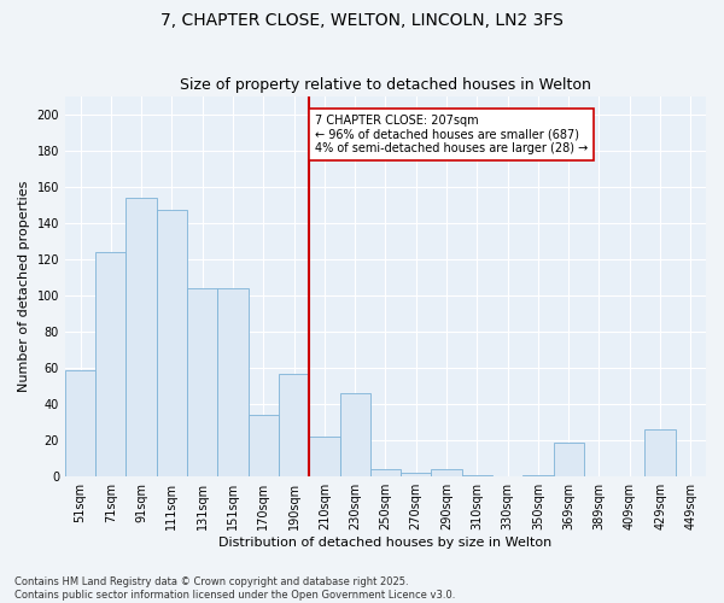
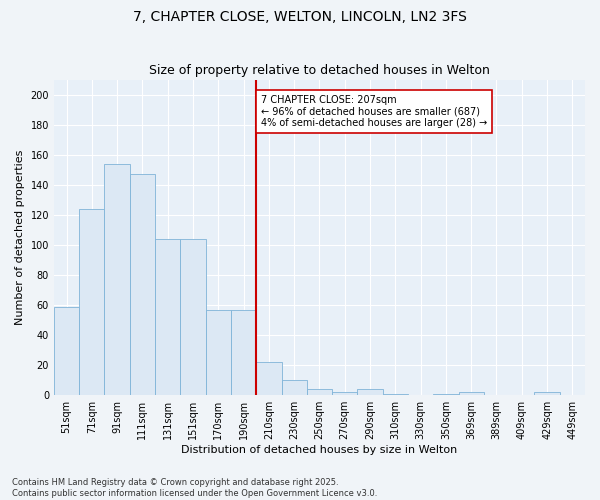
170sqm: 34 -> 57
230sqm: 46 -> 10
369sqm: 19 -> 2
429sqm: 26 -> 2
